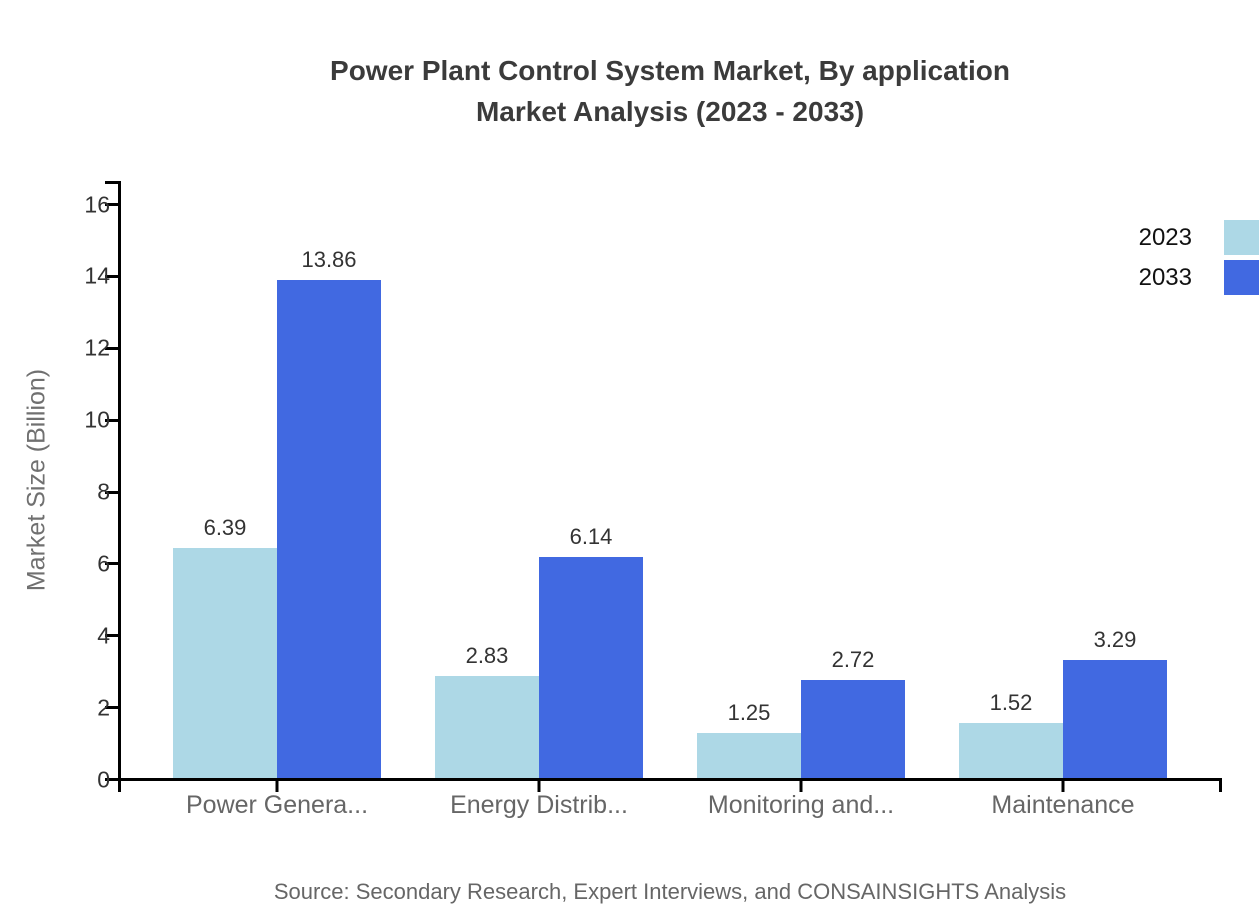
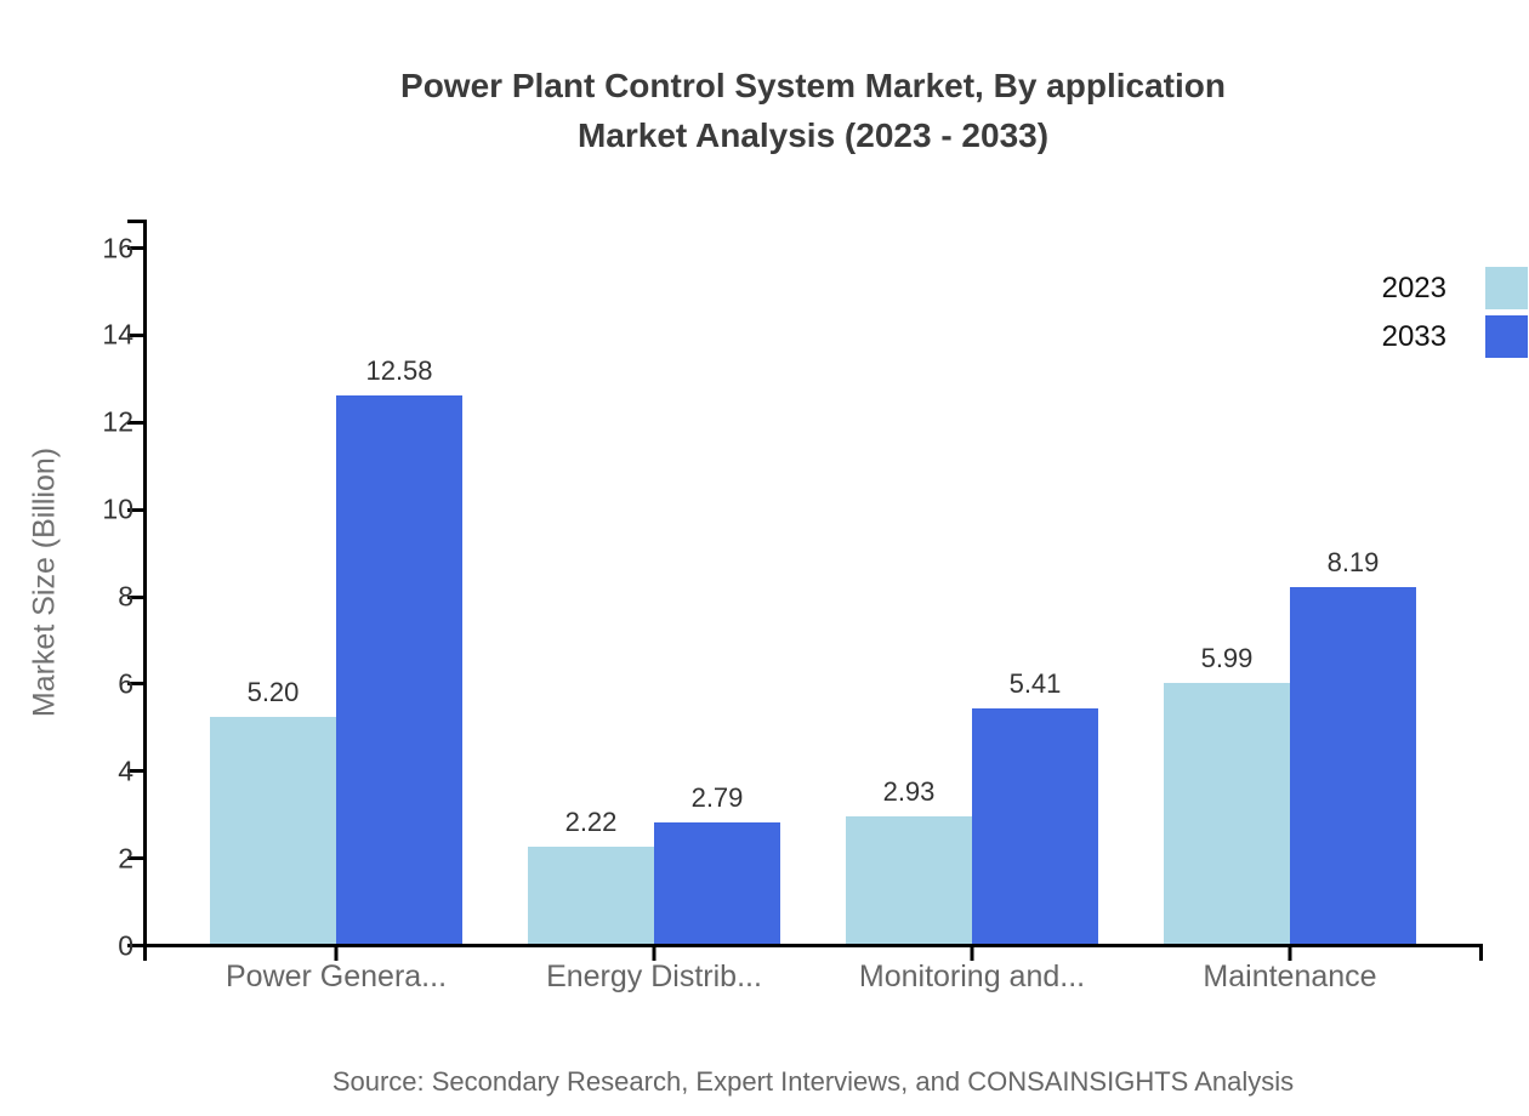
2023/Power Genera...: 6.39 -> 5.20
2033/Power Genera...: 13.86 -> 12.58
2023/Energy Distrib...: 2.83 -> 2.22
2033/Energy Distrib...: 6.14 -> 2.79
2023/Monitoring and...: 1.25 -> 2.93
2033/Monitoring and...: 2.72 -> 5.41
2023/Maintenance: 1.52 -> 5.99
2033/Maintenance: 3.29 -> 8.19
